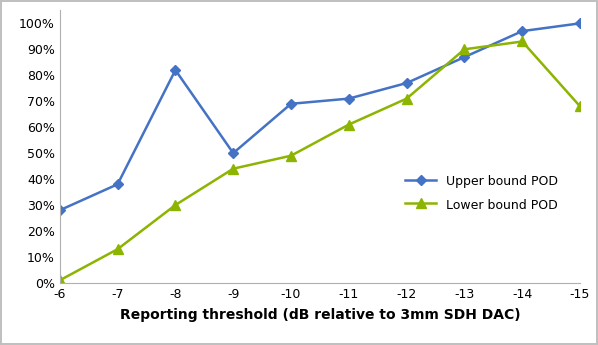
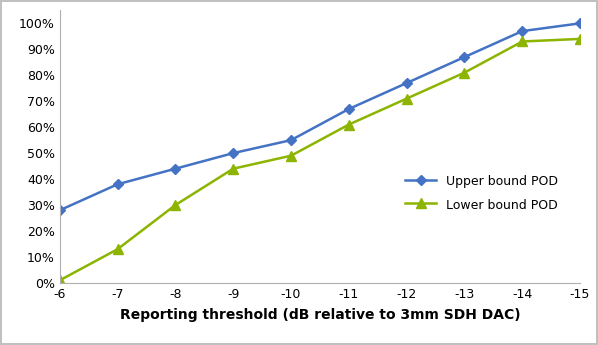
Upper bound POD/-8: 82% -> 44%
Upper bound POD/-10: 69% -> 55%
Upper bound POD/-11: 71% -> 67%
Lower bound POD/-13: 90% -> 81%
Lower bound POD/-15: 68% -> 94%
